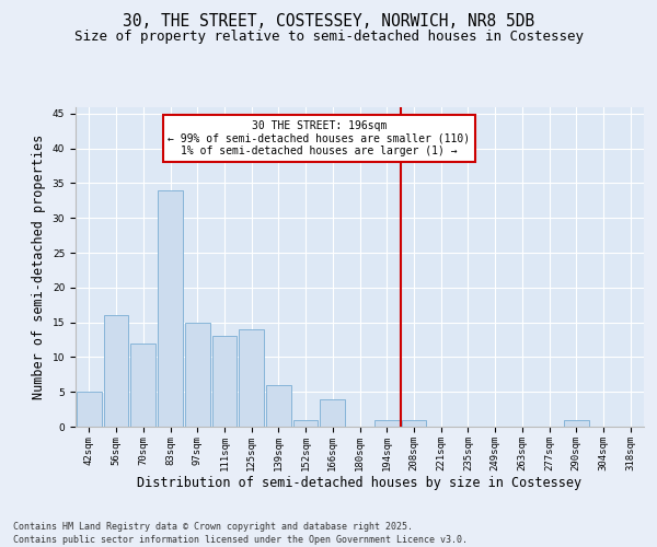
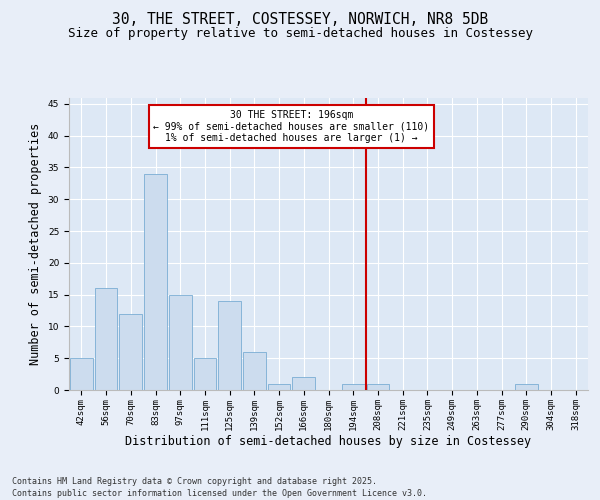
111sqm: 13 -> 5
166sqm: 4 -> 2
